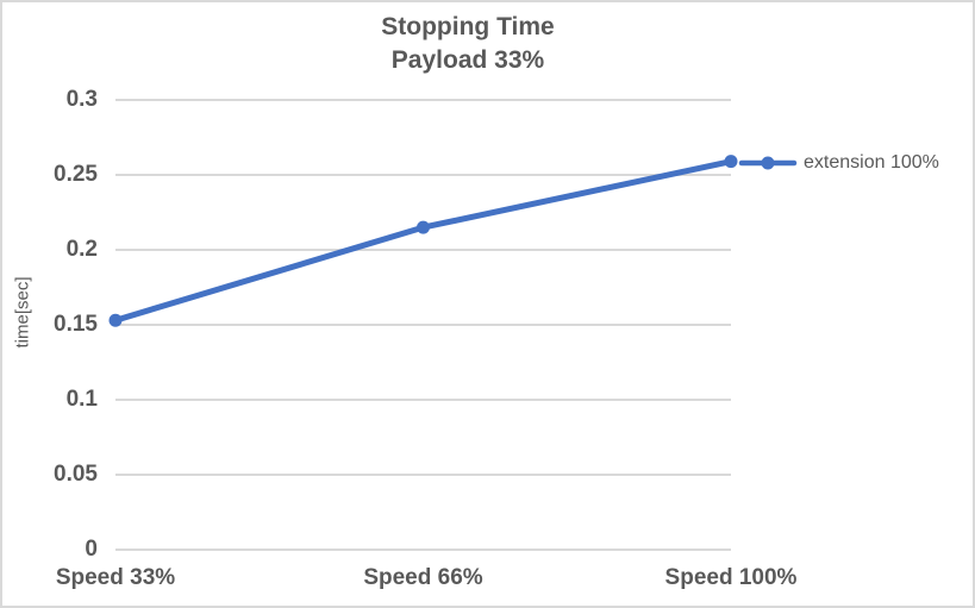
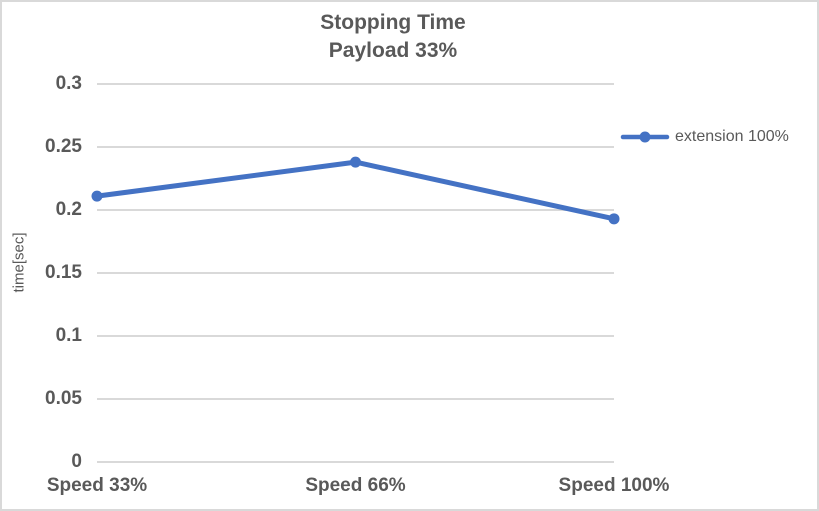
Speed 33%: 0.153 -> 0.211
Speed 66%: 0.215 -> 0.238
Speed 100%: 0.259 -> 0.193
